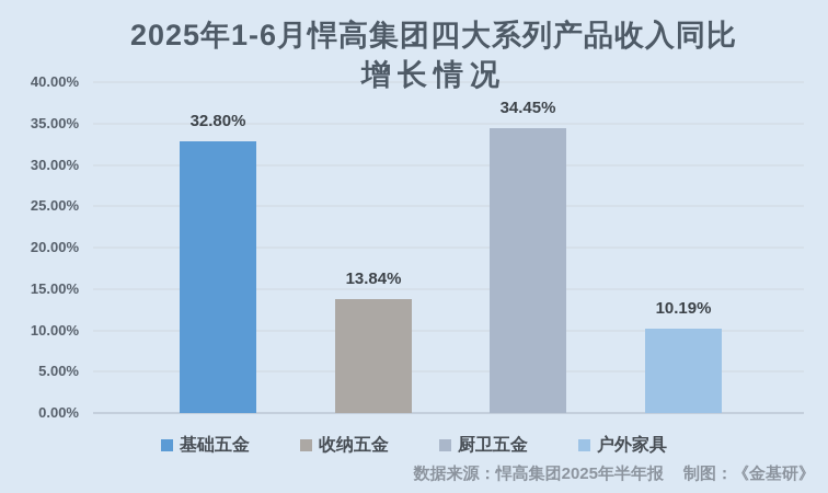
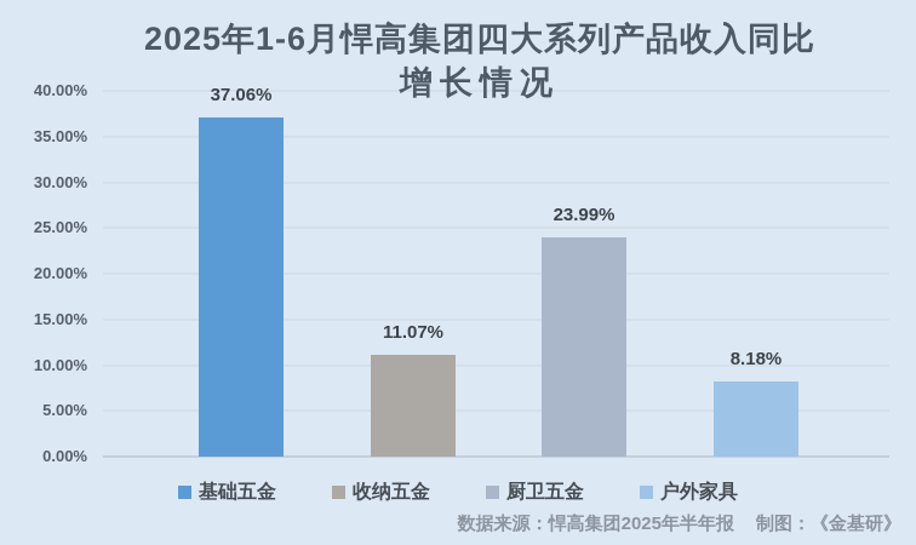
基础五金: 32.80% -> 37.06%
收纳五金: 13.84% -> 11.07%
厨卫五金: 34.45% -> 23.99%
户外家具: 10.19% -> 8.18%
